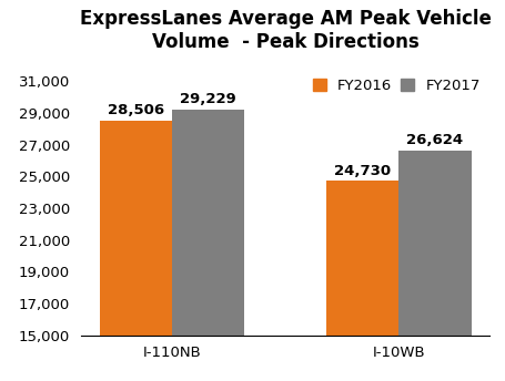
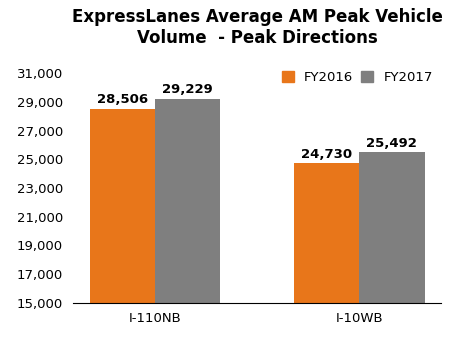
FY2017/I-10WB: 26,624 -> 25,492
